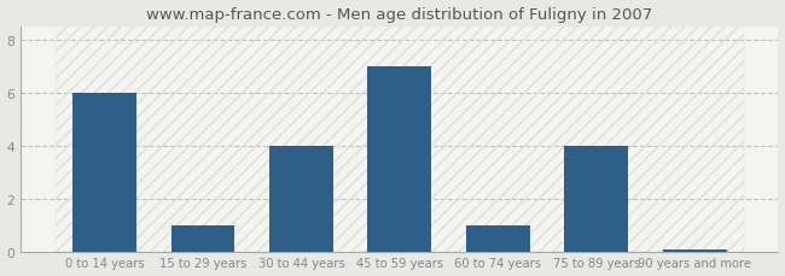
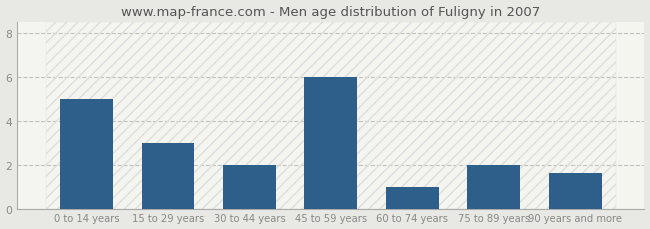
0 to 14 years: 6.00 -> 5.00
15 to 29 years: 1.00 -> 3.00
30 to 44 years: 4.00 -> 2.00
45 to 59 years: 7.00 -> 6.00
75 to 89 years: 4.00 -> 2.00
90 years and more: 0.07 -> 1.60
